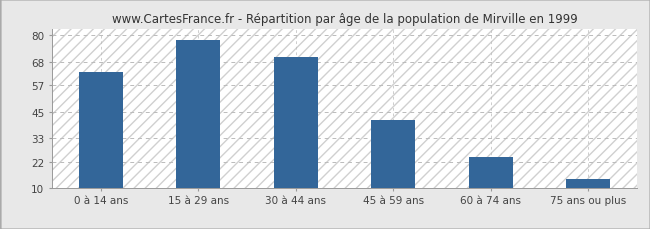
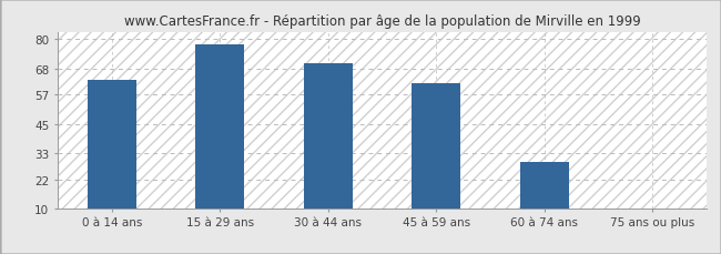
45 à 59 ans: 41 -> 62
60 à 74 ans: 24 -> 29
75 ans ou plus: 14 -> 10
